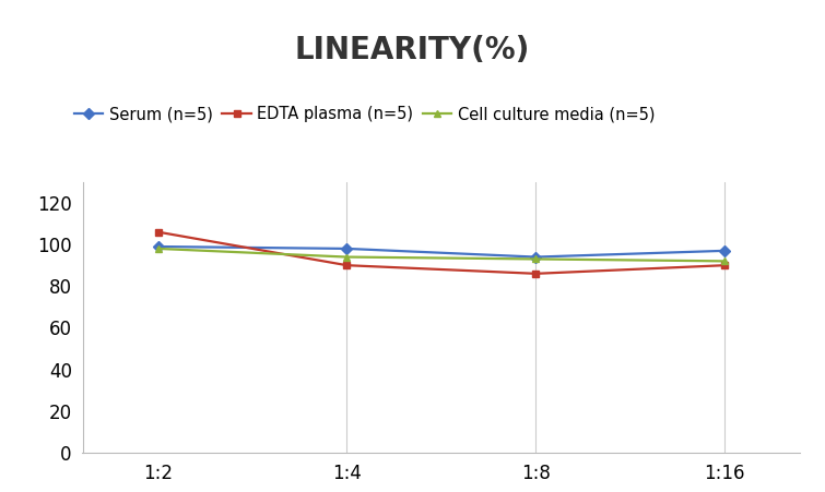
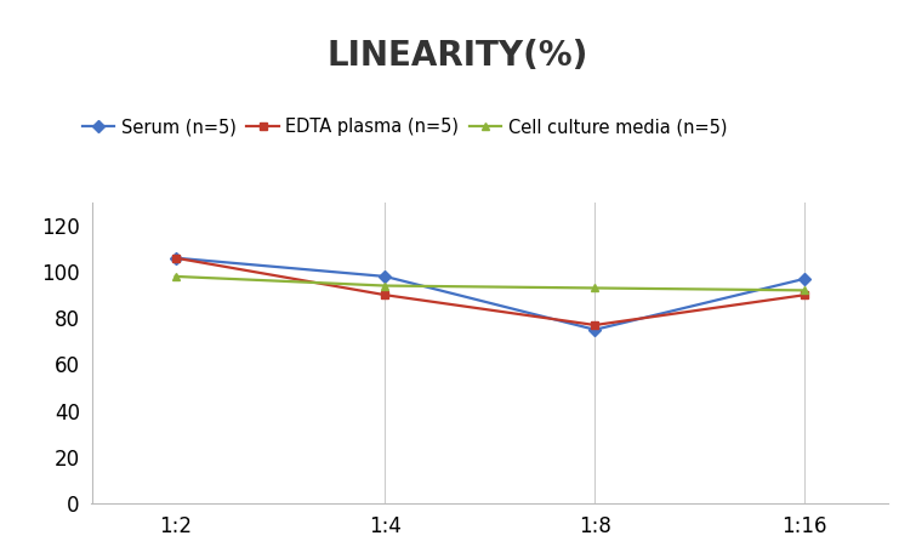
Serum (n=5)/1:2: 99 -> 106
Serum (n=5)/1:8: 94 -> 75
EDTA plasma (n=5)/1:8: 86 -> 77
